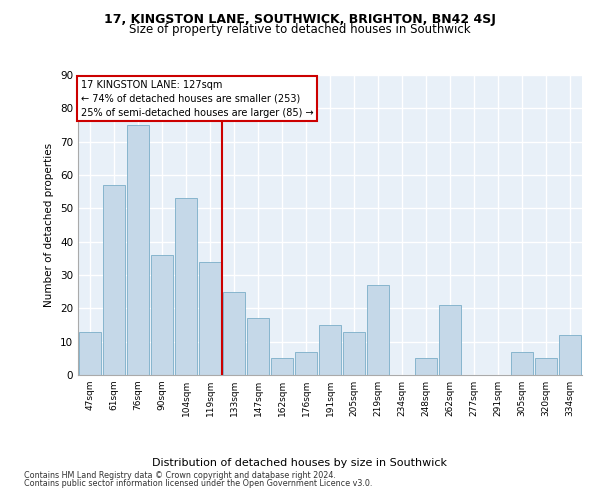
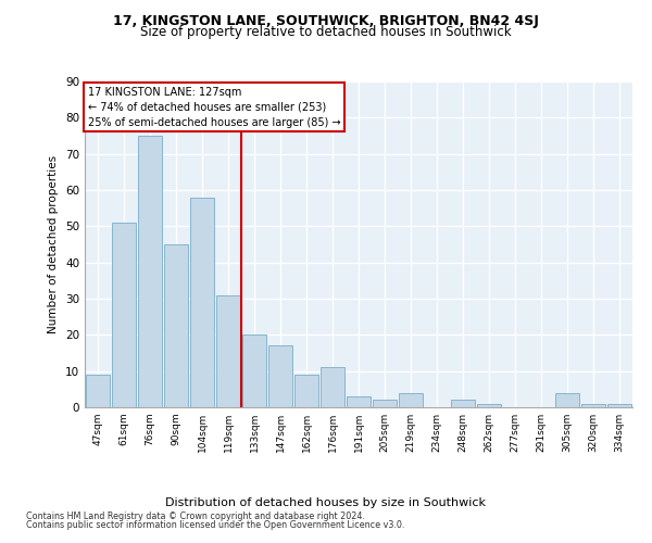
47sqm: 13 -> 9
61sqm: 57 -> 51
90sqm: 36 -> 45
104sqm: 53 -> 58
119sqm: 34 -> 31
133sqm: 25 -> 20
162sqm: 5 -> 9
176sqm: 7 -> 11
191sqm: 15 -> 3
205sqm: 13 -> 2
219sqm: 27 -> 4
248sqm: 5 -> 2
262sqm: 21 -> 1
305sqm: 7 -> 4
320sqm: 5 -> 1
334sqm: 12 -> 1
